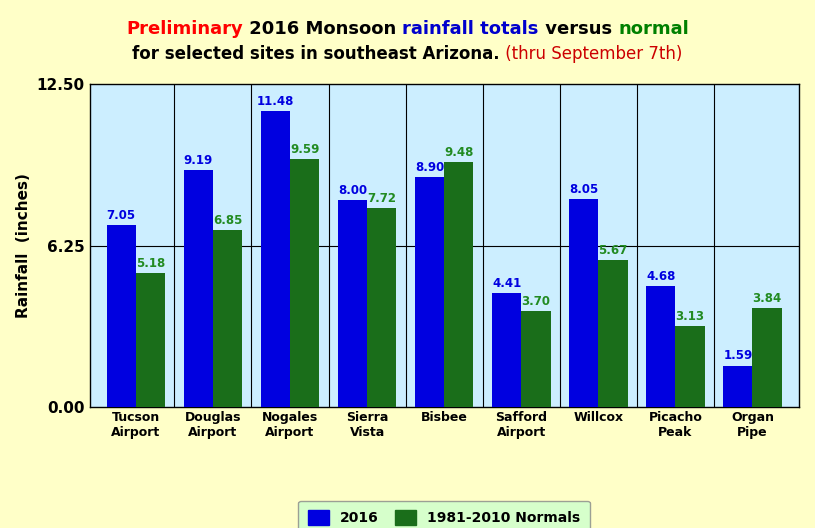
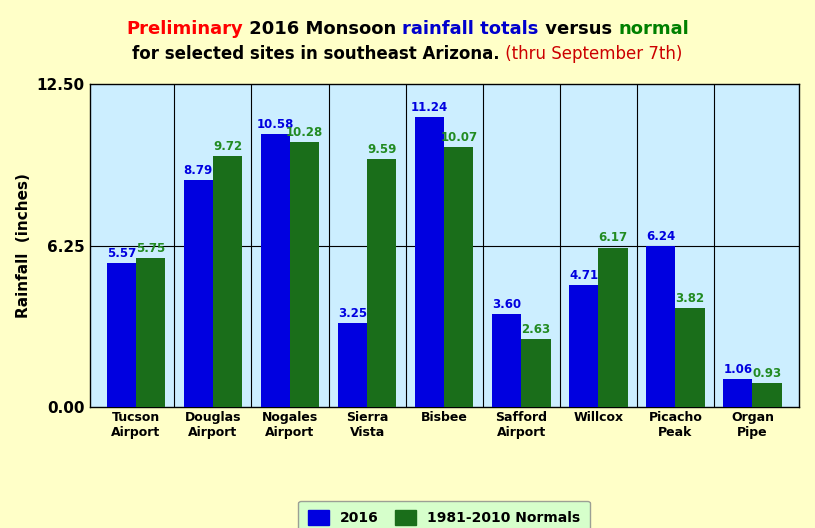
2016/Tucson Airport: 7.05 -> 5.57
1981-2010 Normals/Tucson Airport: 5.18 -> 5.75
2016/Douglas Airport: 9.19 -> 8.79
1981-2010 Normals/Douglas Airport: 6.85 -> 9.72
2016/Nogales Airport: 11.48 -> 10.58
1981-2010 Normals/Nogales Airport: 9.59 -> 10.28
2016/Sierra Vista: 8.00 -> 3.25
1981-2010 Normals/Sierra Vista: 7.72 -> 9.59
2016/Bisbee: 8.90 -> 11.24
1981-2010 Normals/Bisbee: 9.48 -> 10.07
2016/Safford Airport: 4.41 -> 3.60
1981-2010 Normals/Safford Airport: 3.70 -> 2.63
2016/Willcox: 8.05 -> 4.71
1981-2010 Normals/Willcox: 5.67 -> 6.17
2016/Picacho Peak: 4.68 -> 6.24
1981-2010 Normals/Picacho Peak: 3.13 -> 3.82
2016/Organ Pipe: 1.59 -> 1.06
1981-2010 Normals/Organ Pipe: 3.84 -> 0.93
